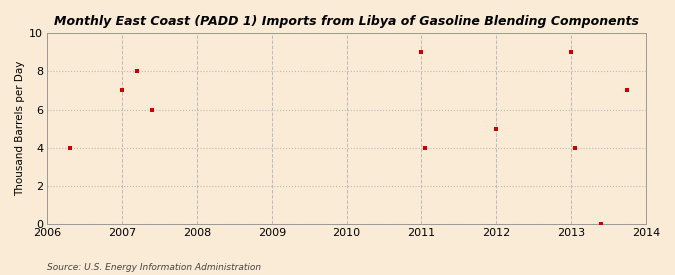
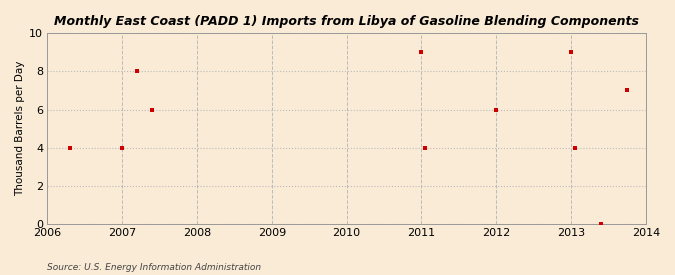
2007: 7 -> 4
2012: 5 -> 6
